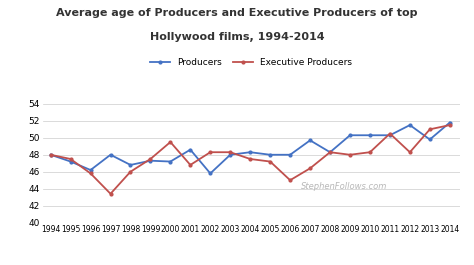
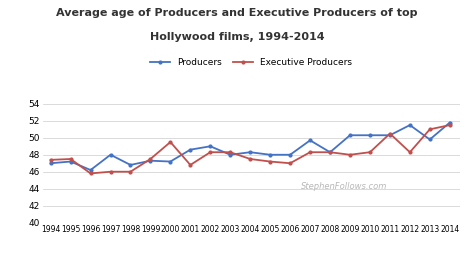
Producers/1994: 48.0 -> 47.0
Executive Producers/1994: 48.0 -> 47.4
Executive Producers/1997: 43.4 -> 46.0
Producers/2002: 45.8 -> 49.0
Executive Producers/2006: 45.0 -> 47.0
Executive Producers/2007: 46.4 -> 48.3
